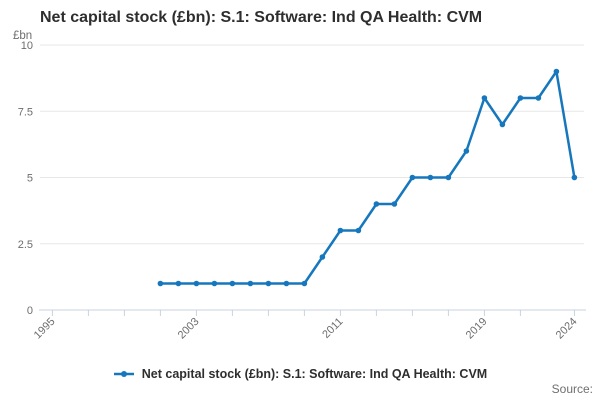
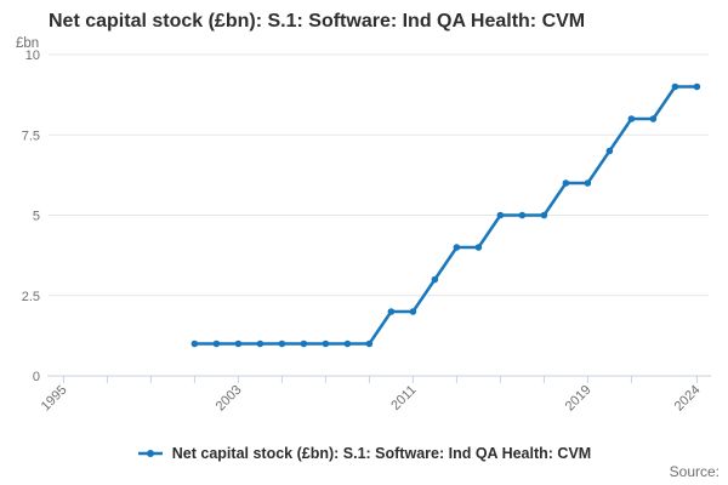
2011: 3 -> 2
2019: 8 -> 6
2024: 5 -> 9
